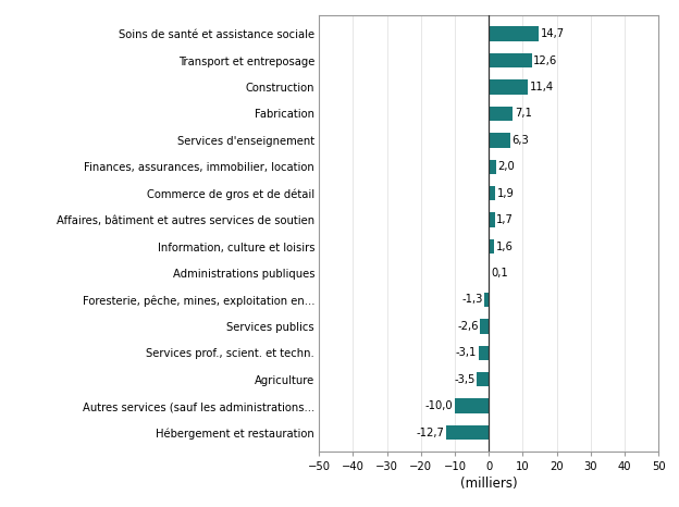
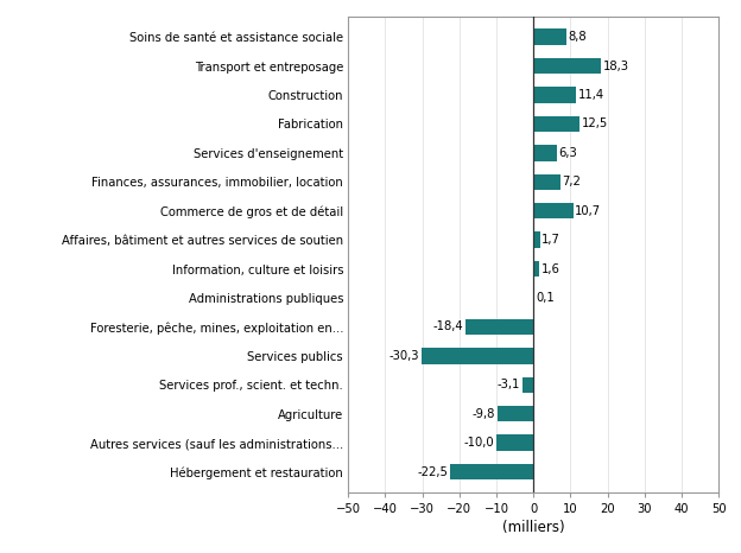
Soins de santé et assistance sociale: 14,7 -> 8,8
Transport et entreposage: 12,6 -> 18,3
Fabrication: 7,1 -> 12,5
Finances, assurances, immobilier, location: 2,0 -> 7,2
Commerce de gros et de détail: 1,9 -> 10,7
Foresterie, pêche, mines, exploitation en...: -1,3 -> -18,4
Services publics: -2,6 -> -30,3
Agriculture: -3,5 -> -9,8
Hébergement et restauration: -12,7 -> -22,5
